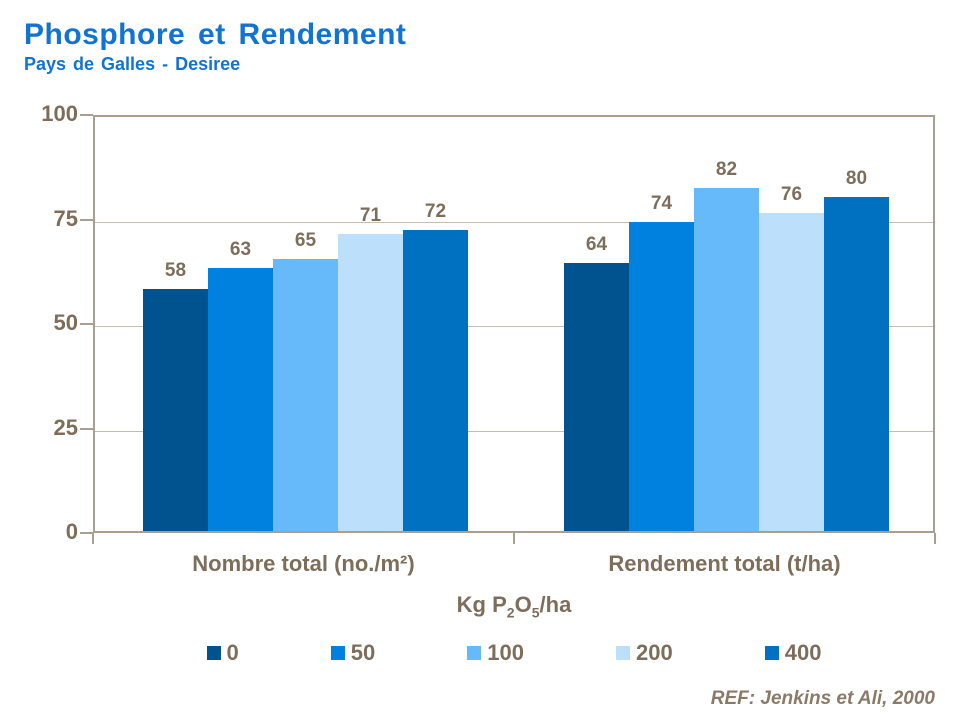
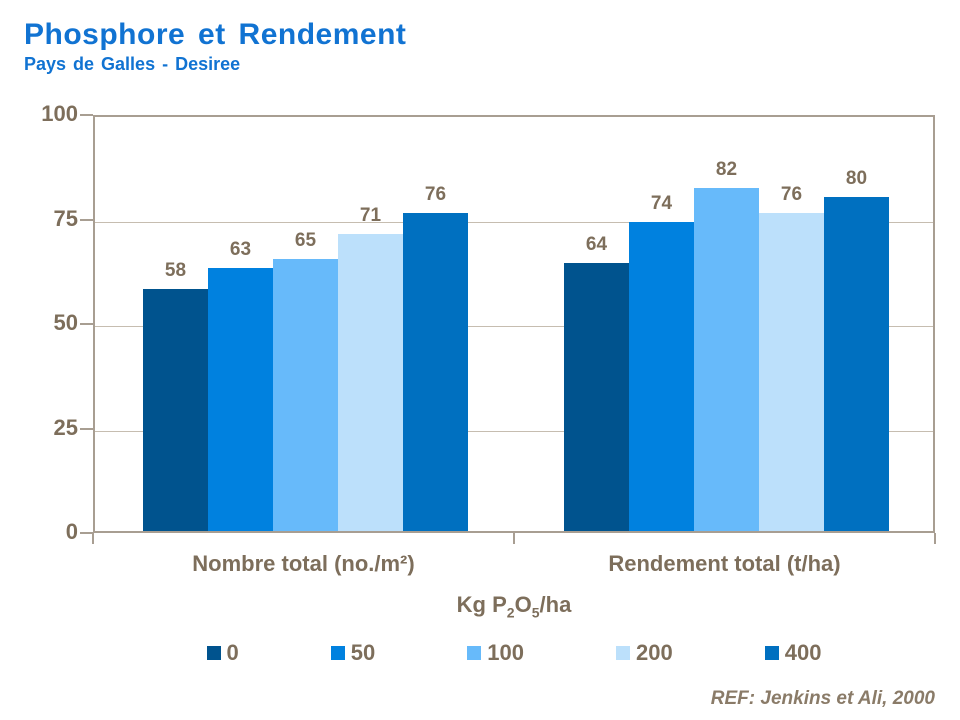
400/Nombre total (no./m²): 72 -> 76
